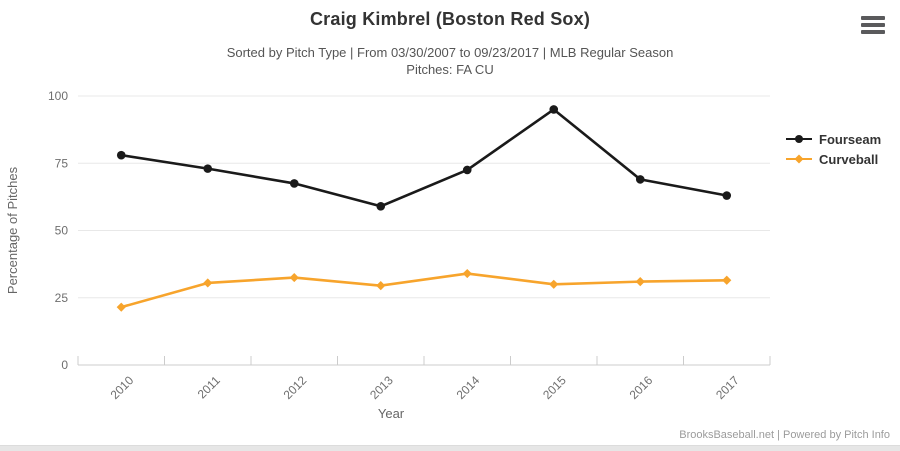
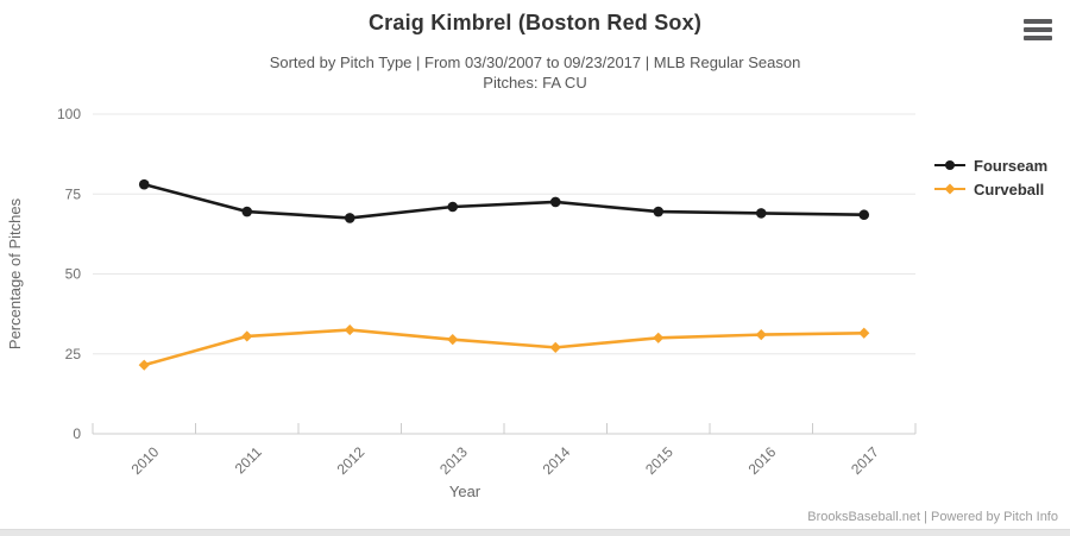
Fourseam/2011: 73 -> 70
Fourseam/2013: 59 -> 71
Curveball/2014: 34 -> 27
Fourseam/2015: 95 -> 70
Fourseam/2017: 63 -> 68
